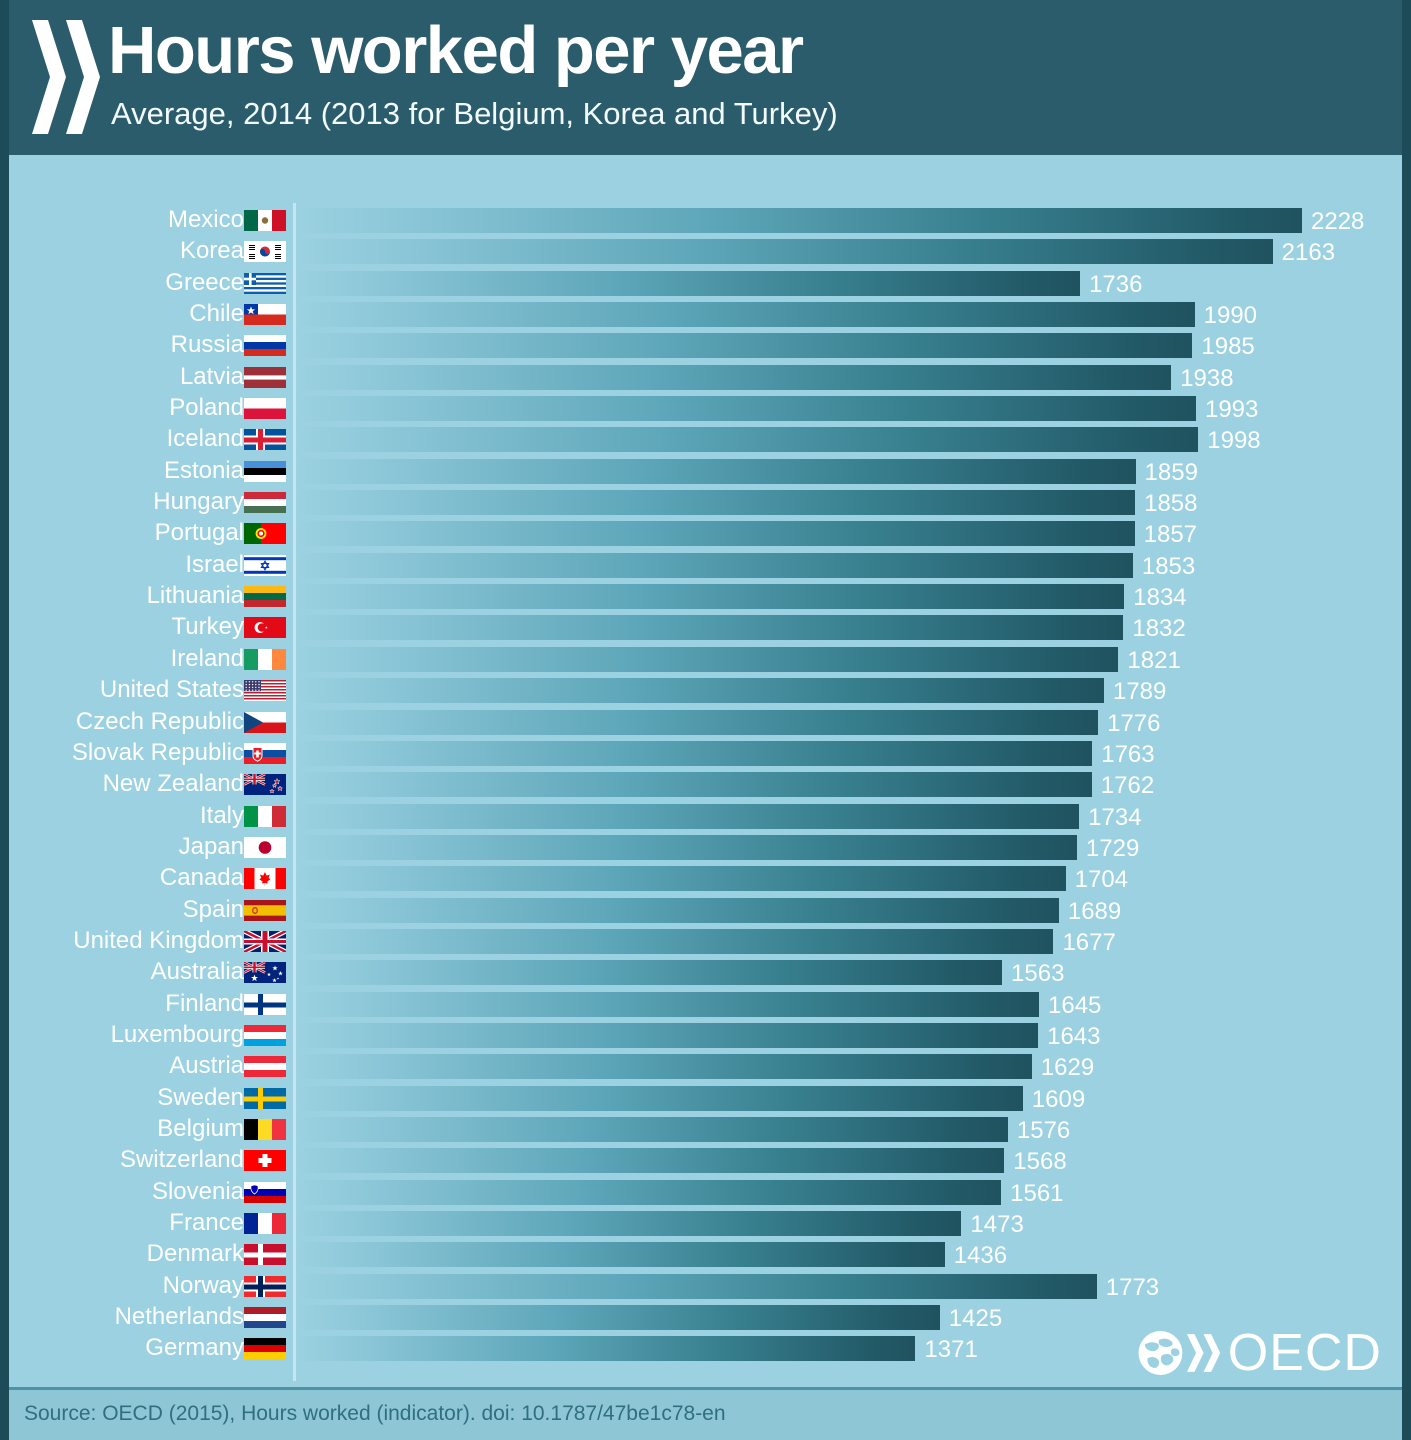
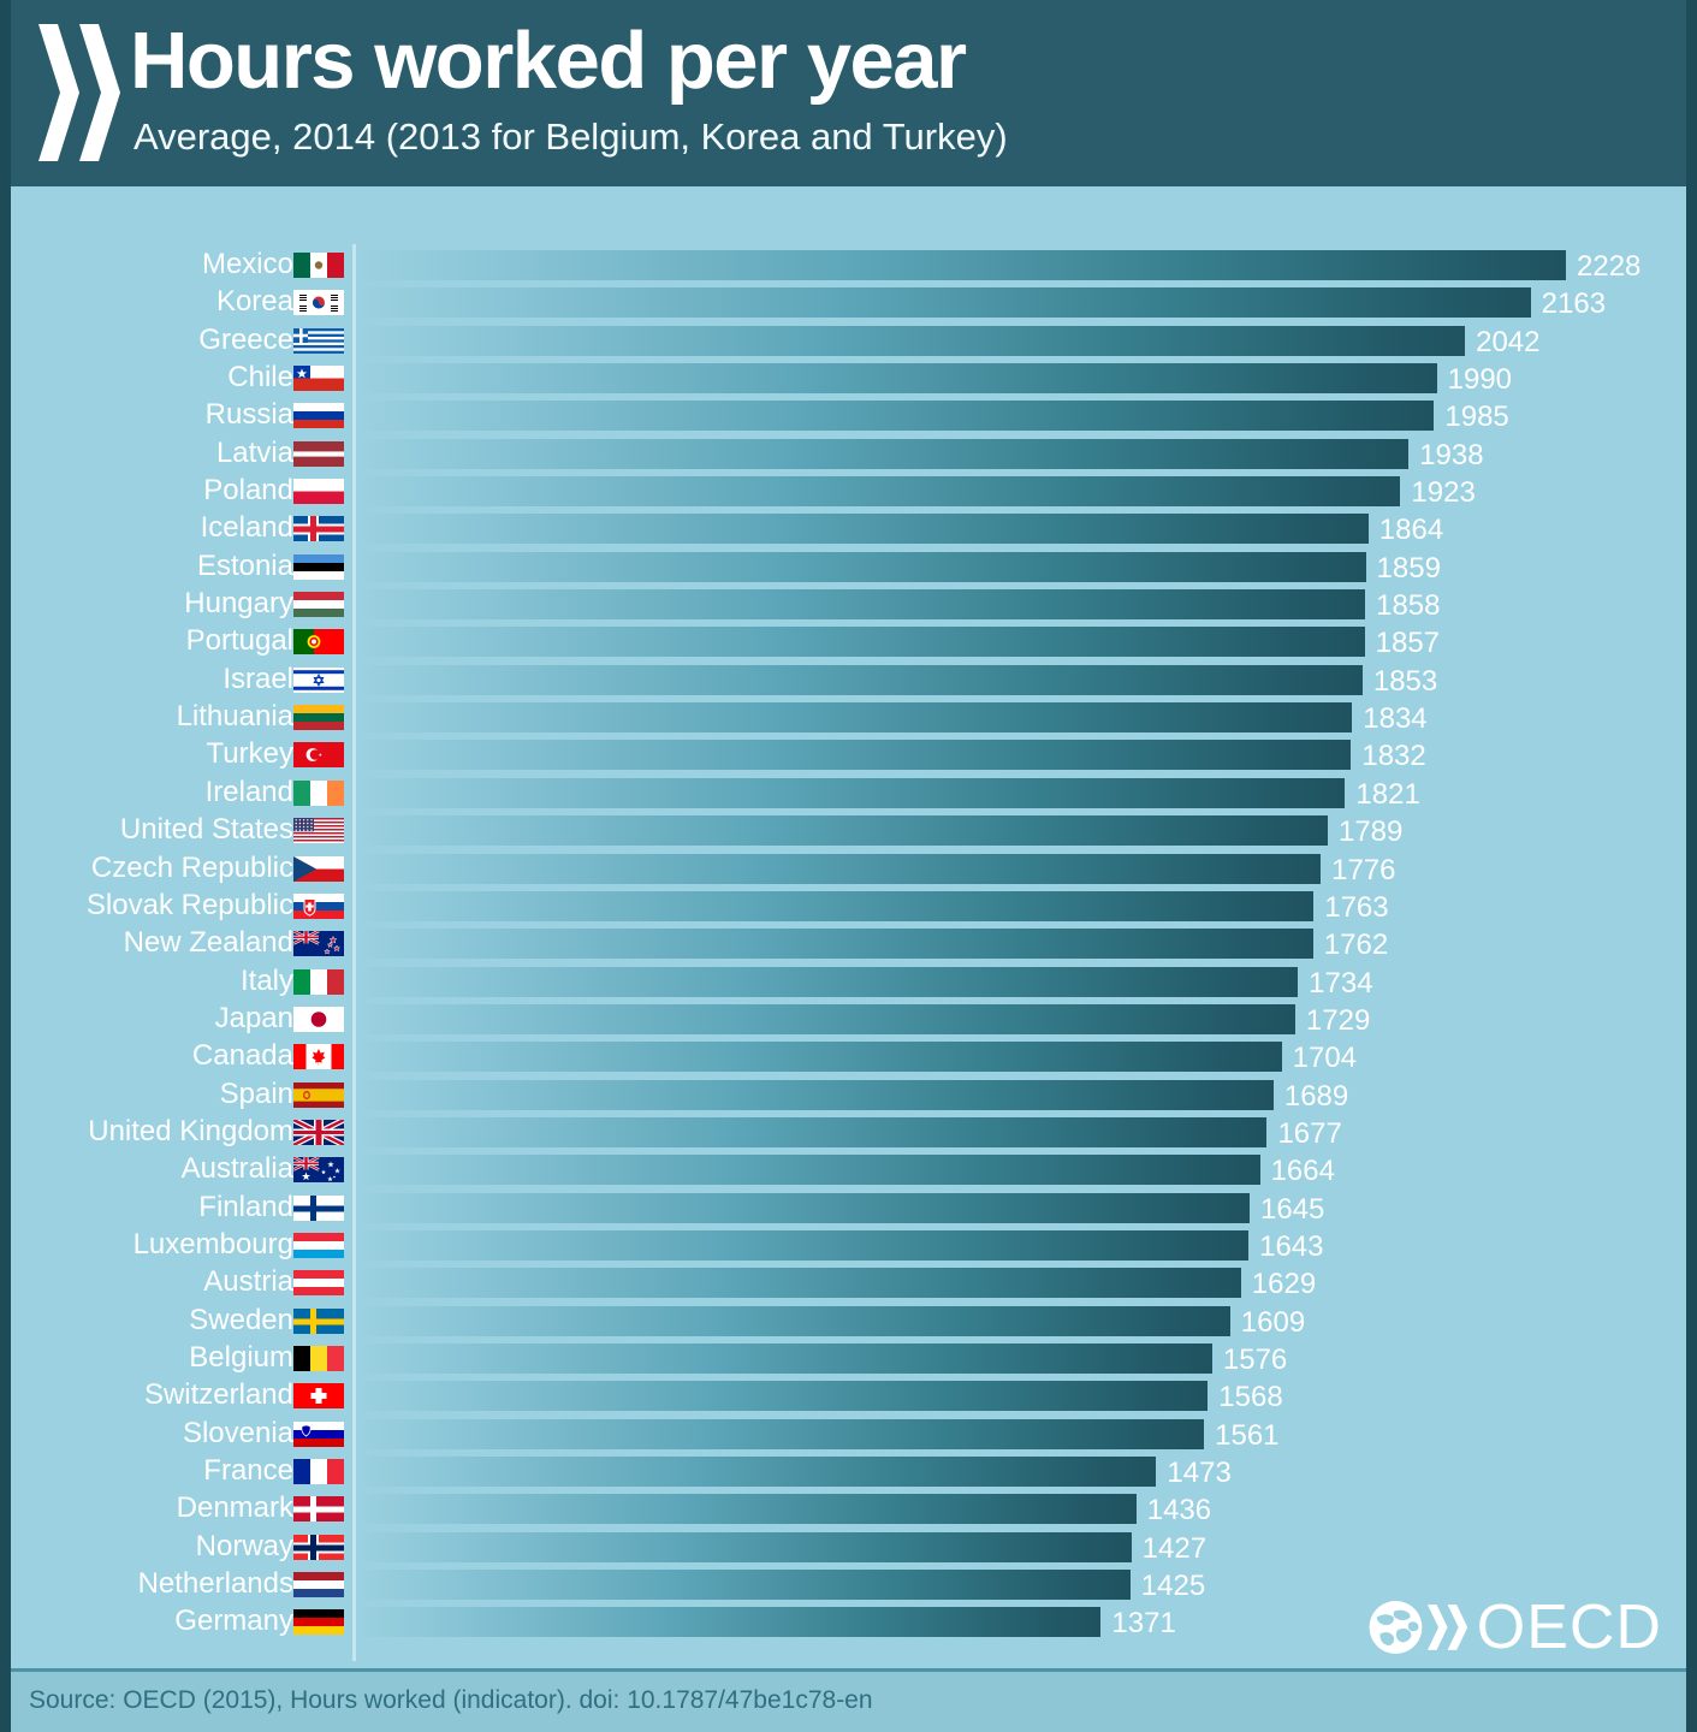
Greece: 1736 -> 2042
Poland: 1993 -> 1923
Iceland: 1998 -> 1864
Australia: 1563 -> 1664
Norway: 1773 -> 1427
